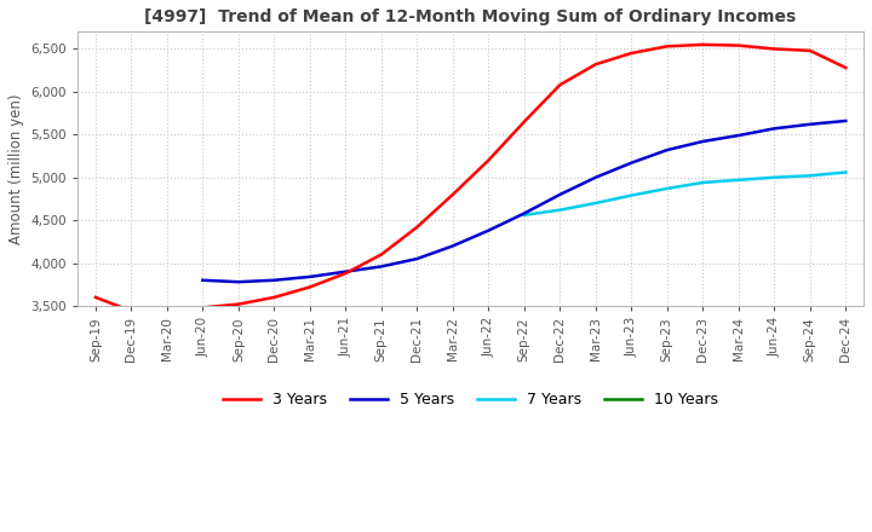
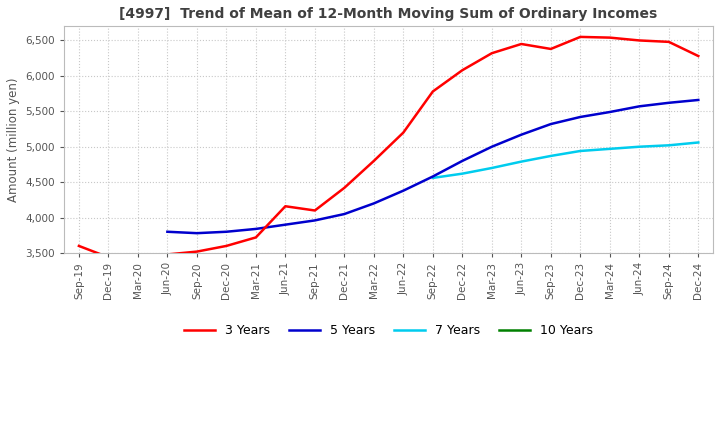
3 Years/Jun-21: 3,880 -> 4,160
3 Years/Sep-22: 5,650 -> 5,780
3 Years/Sep-23: 6,530 -> 6,380
